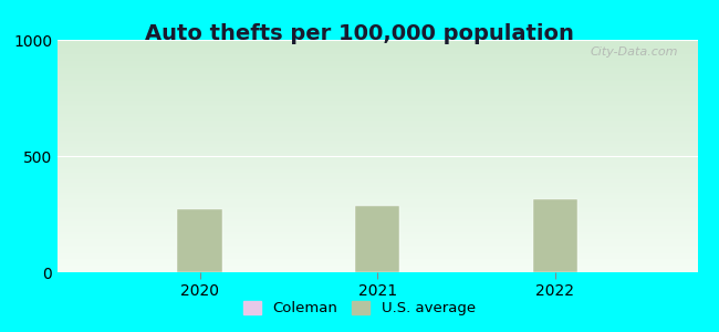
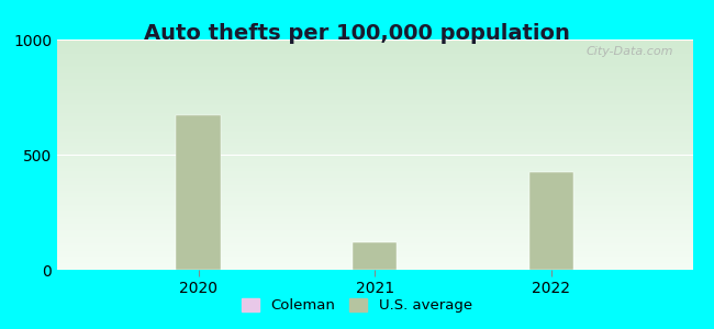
2020: 272 -> 670
2021: 284 -> 120
2022: 314 -> 425
